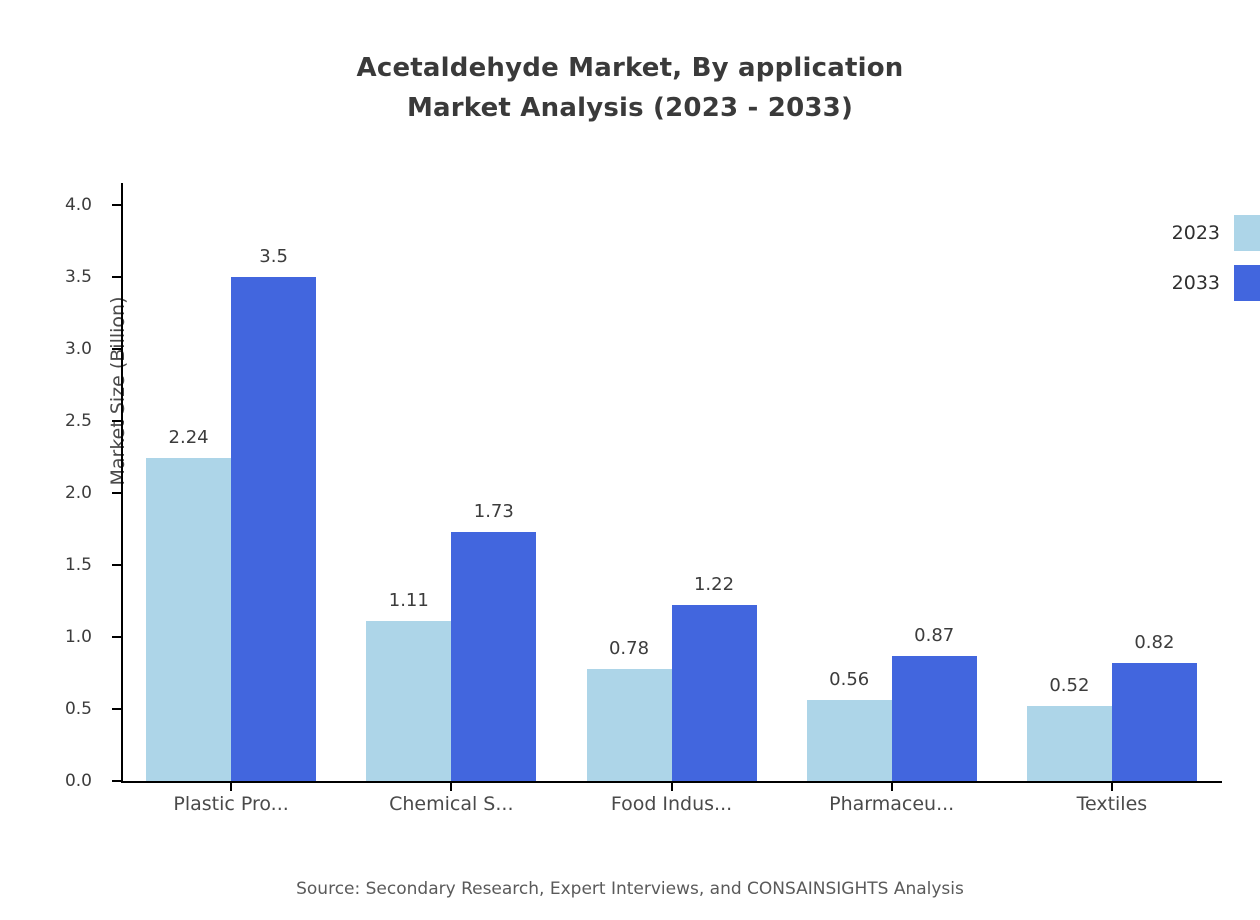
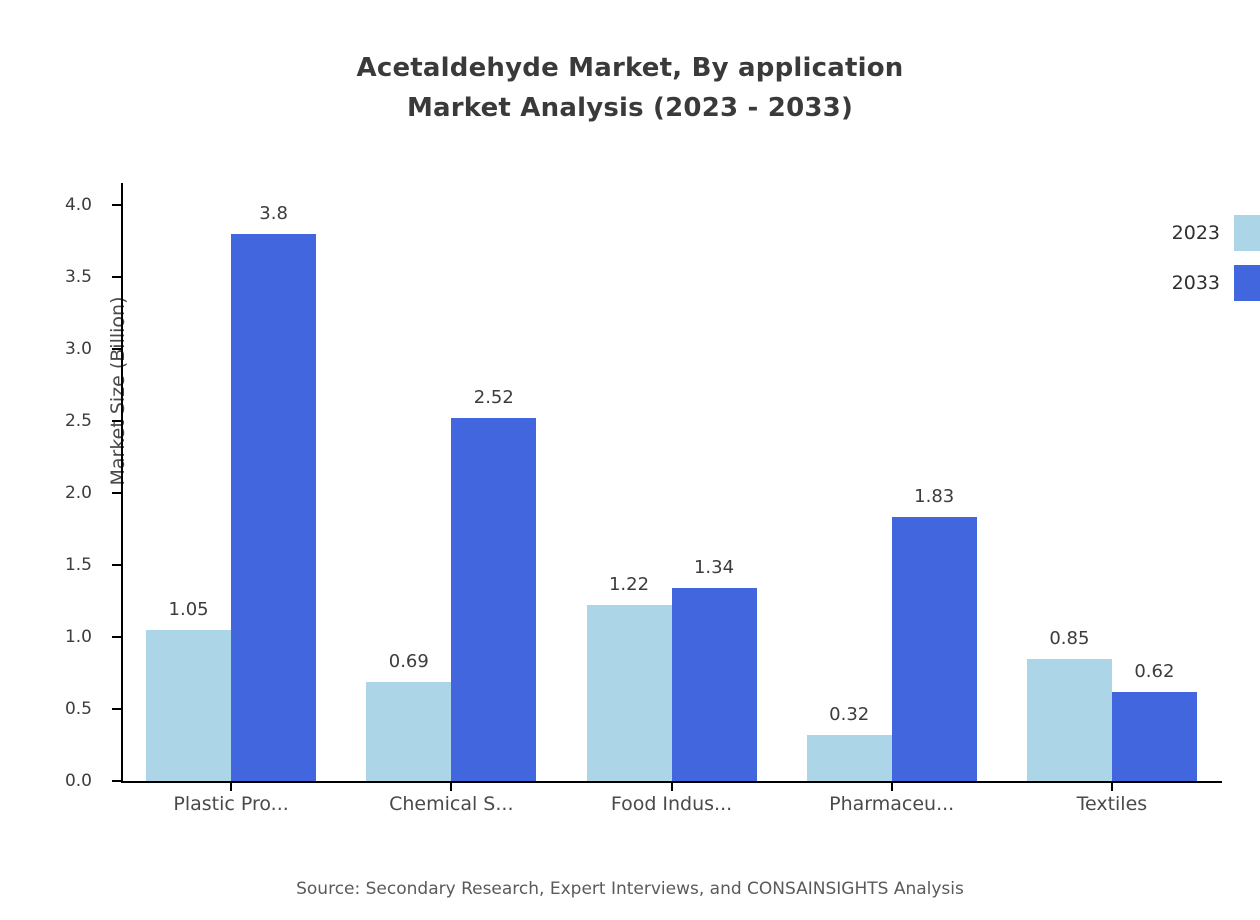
2023/Plastic Pro...: 2.24 -> 1.05
2033/Plastic Pro...: 3.5 -> 3.8
2023/Chemical S...: 1.11 -> 0.69
2033/Chemical S...: 1.73 -> 2.52
2023/Food Indus...: 0.78 -> 1.22
2033/Food Indus...: 1.22 -> 1.34
2023/Pharmaceu...: 0.56 -> 0.32
2033/Pharmaceu...: 0.87 -> 1.83
2023/Textiles: 0.52 -> 0.85
2033/Textiles: 0.82 -> 0.62
